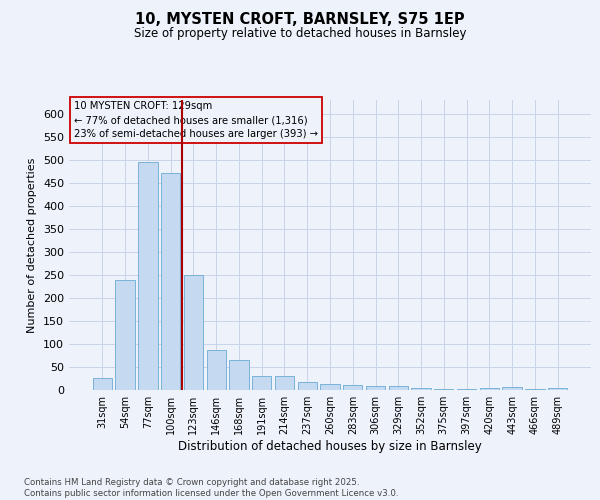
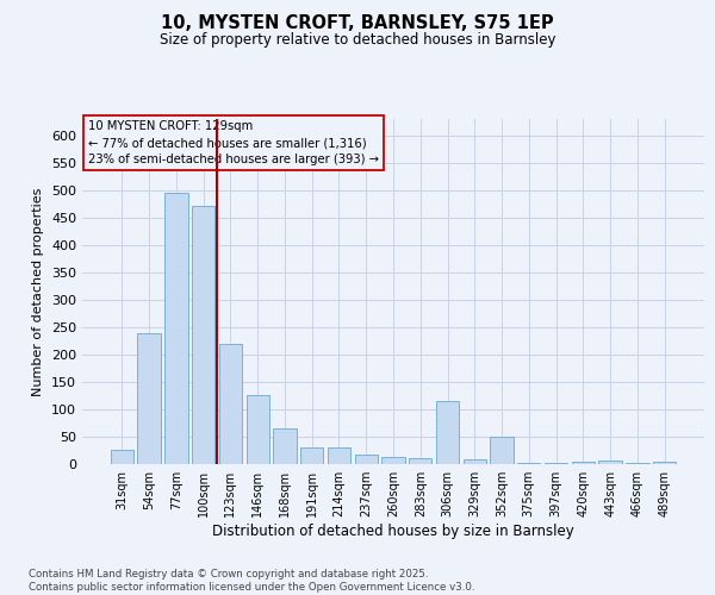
123sqm: 250 -> 220
146sqm: 87 -> 125
306sqm: 9 -> 115
352sqm: 5 -> 50
